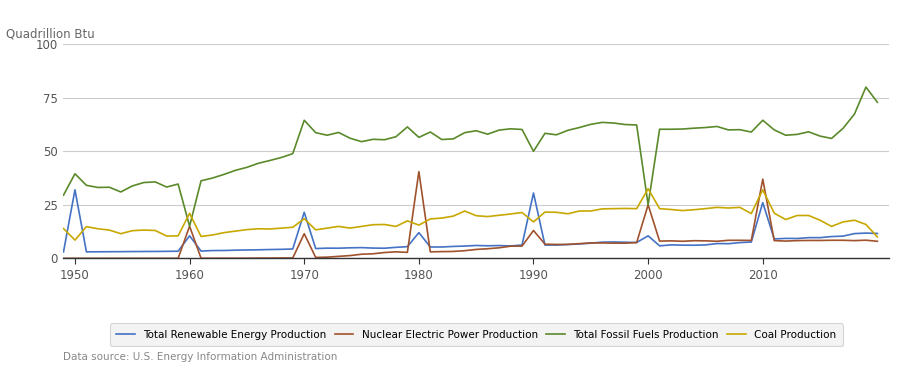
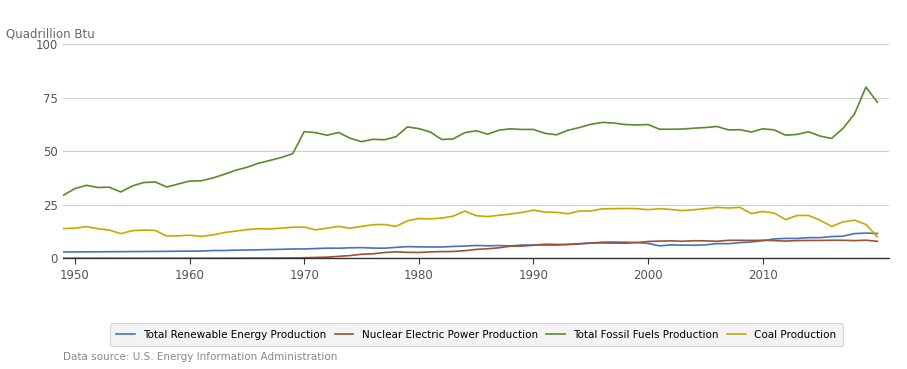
Total Renewable Energy Production/1950: 32.0 -> 3.0
Total Fossil Fuels Production/1950: 39.5 -> 32.6
Coal Production/1950: 8.5 -> 14.1
Total Renewable Energy Production/1960: 10.5 -> 3.4
Nuclear Electric Power Production/1960: 15.0 -> 0.0
Total Fossil Fuels Production/1960: 15.0 -> 36.1
Coal Production/1960: 21.0 -> 10.8
Total Renewable Energy Production/1970: 21.5 -> 4.4
Nuclear Electric Power Production/1970: 11.5 -> 0.2
Total Fossil Fuels Production/1970: 64.5 -> 59.2
Coal Production/1970: 18.5 -> 14.6
Total Renewable Energy Production/1980: 12.0 -> 5.3
Nuclear Electric Power Production/1980: 40.5 -> 2.7
Total Fossil Fuels Production/1980: 56.5 -> 60.6
Coal Production/1980: 15.5 -> 18.6
Total Renewable Energy Production/1990: 30.5 -> 6.2
Nuclear Electric Power Production/1990: 13.0 -> 6.1
Total Fossil Fuels Production/1990: 50.0 -> 60.2
Coal Production/1990: 17.0 -> 22.5
Total Renewable Energy Production/2000: 10.5 -> 6.9
Nuclear Electric Power Production/2000: 25.0 -> 7.9
Total Fossil Fuels Production/2000: 25.0 -> 62.5
Coal Production/2000: 32.5 -> 22.7
Total Renewable Energy Production/2010: 26.0 -> 8.2
Nuclear Electric Power Production/2010: 37.0 -> 8.4
Total Fossil Fuels Production/2010: 64.5 -> 60.5
Coal Production/2010: 32.0 -> 21.9
